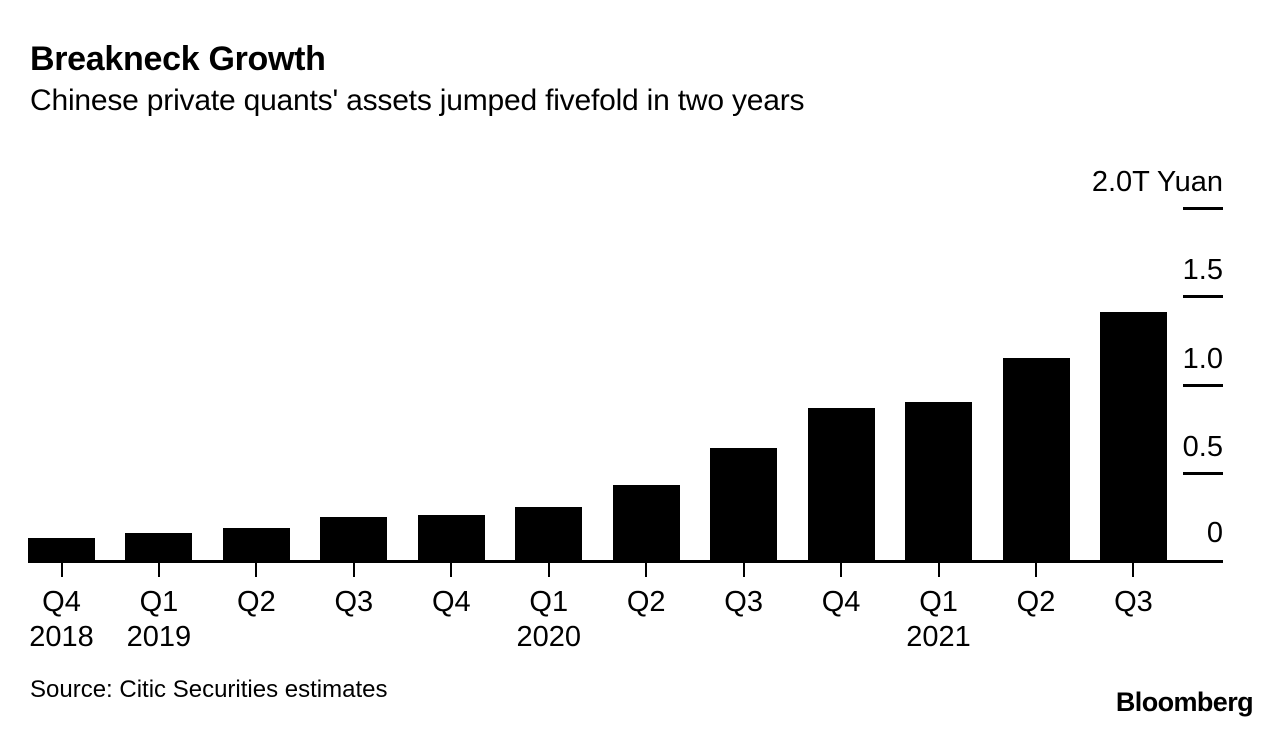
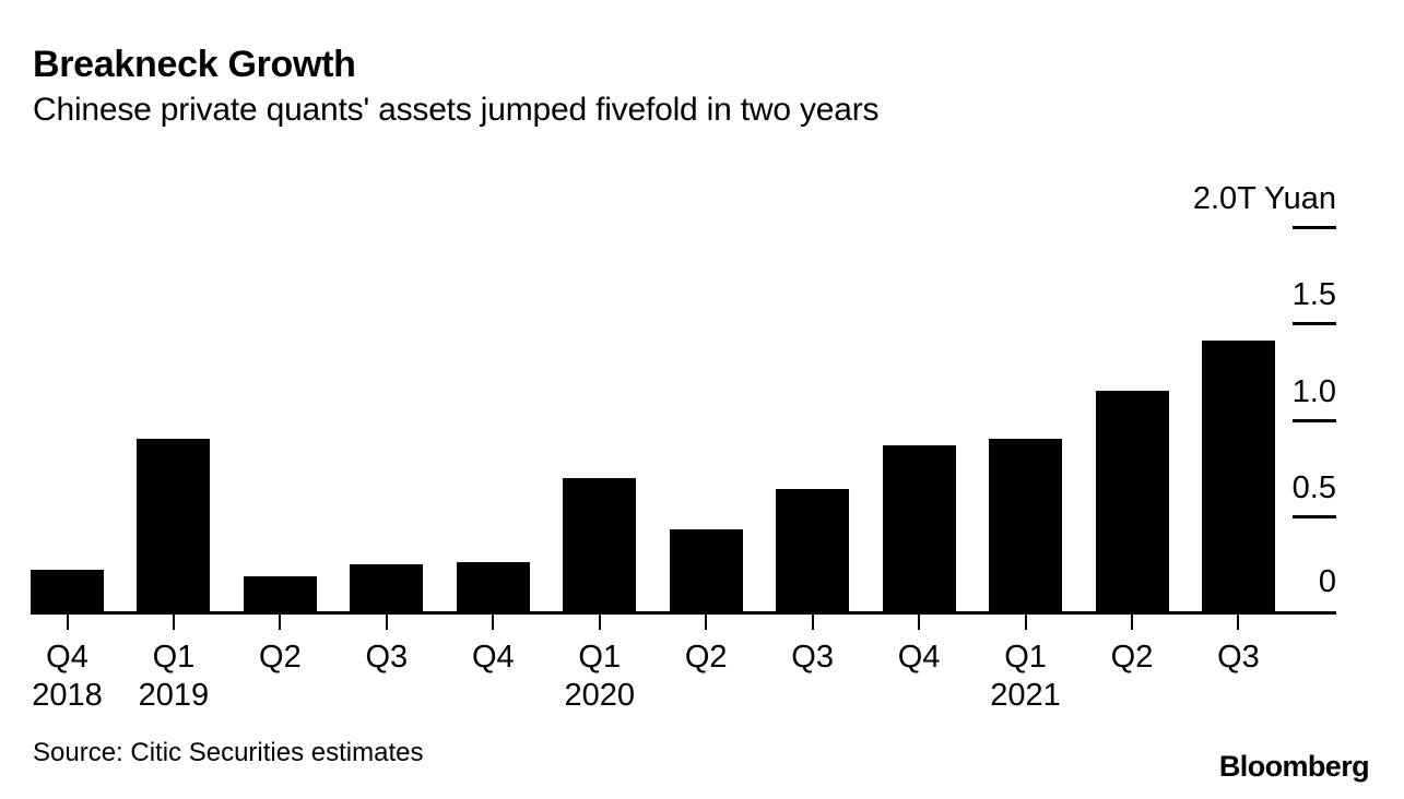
Q4 2018: 0.14 -> 0.23
Q1 2019: 0.17 -> 0.91
Q1 2020: 0.32 -> 0.71
